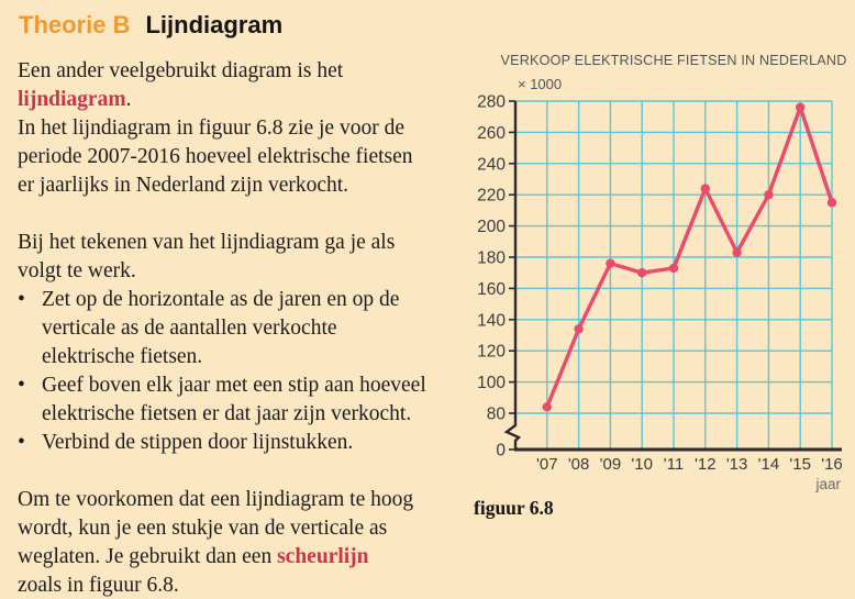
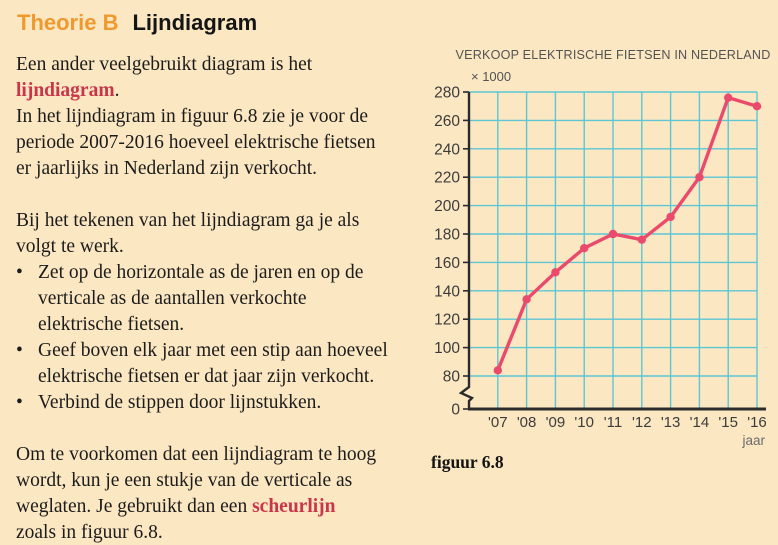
'09: 176 -> 153
'11: 173 -> 180
'12: 224 -> 176
'13: 183 -> 192
'16: 215 -> 270
